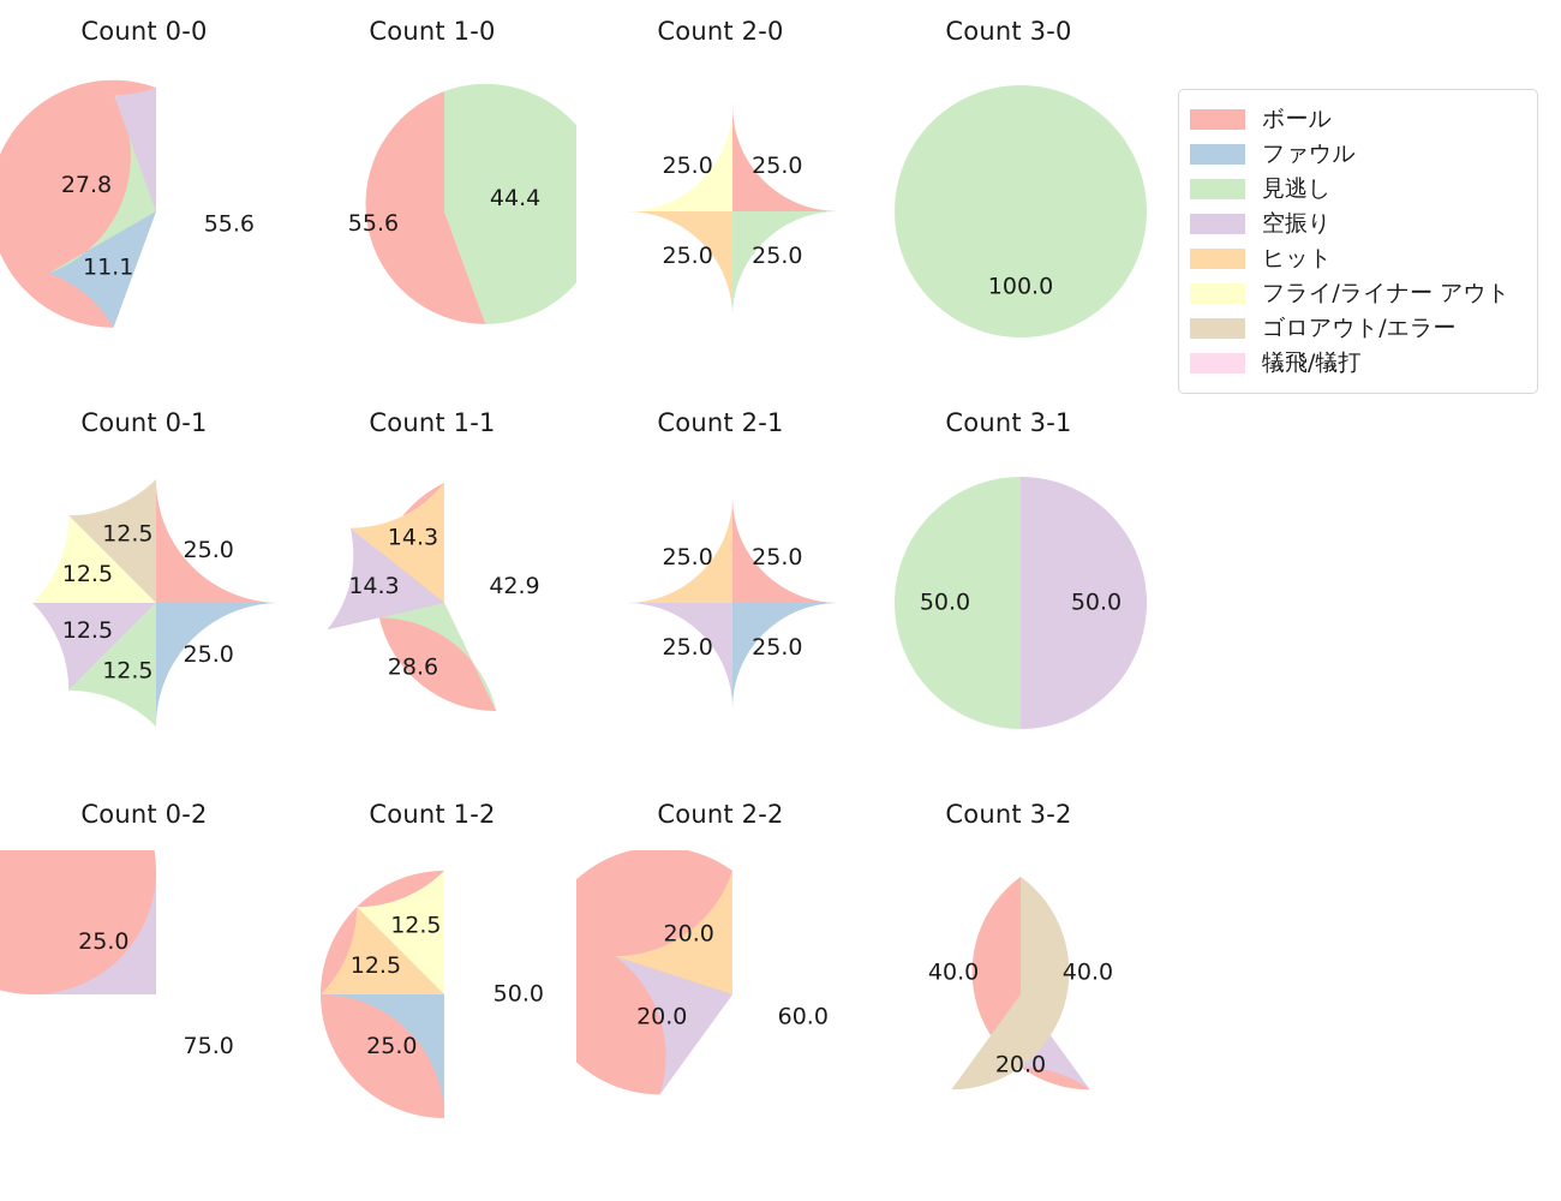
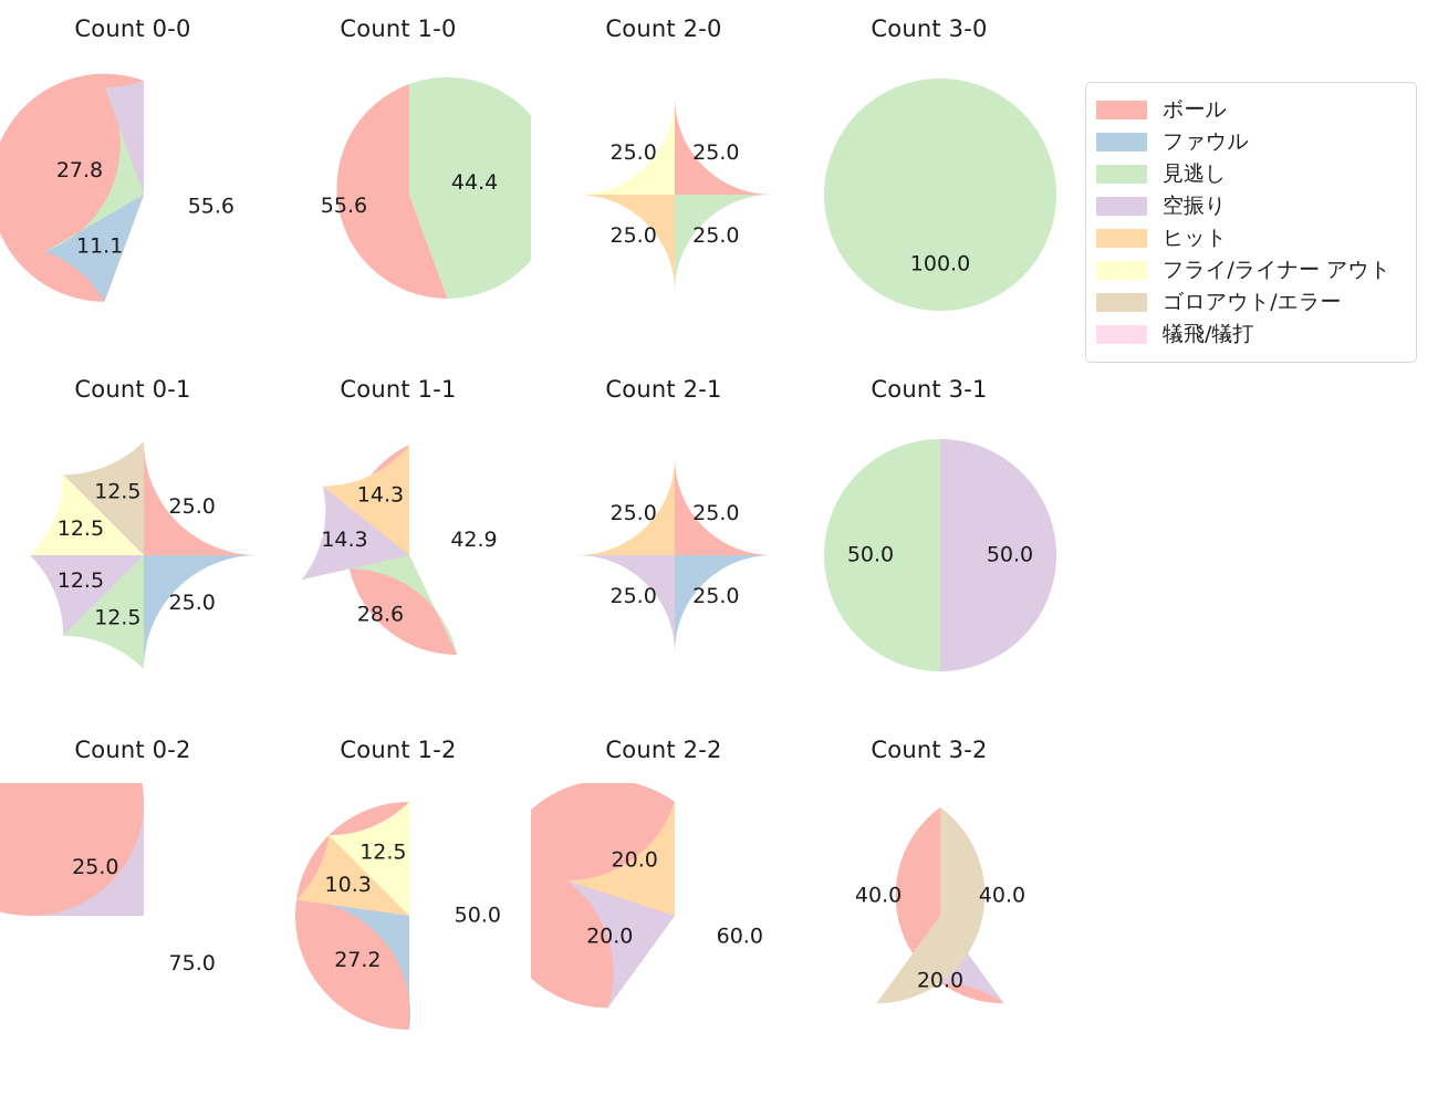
Count 1-2/ファウル: 25.0 -> 27.2
Count 1-2/ヒット: 12.5 -> 10.3
